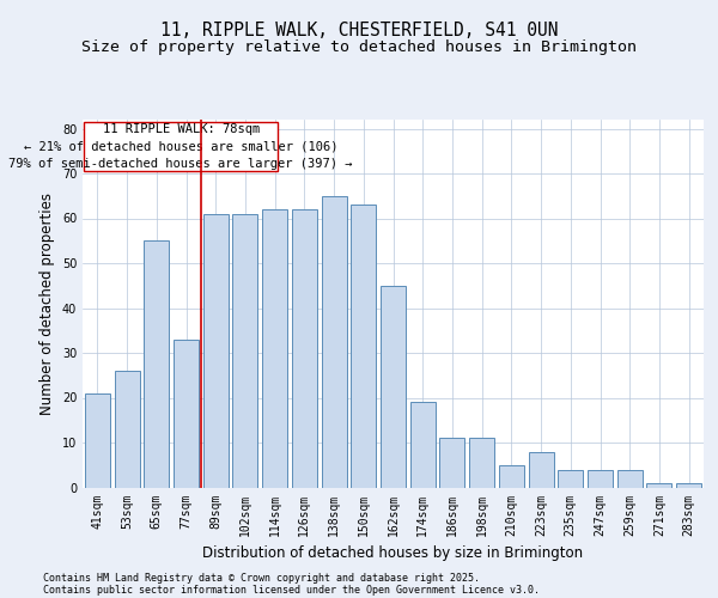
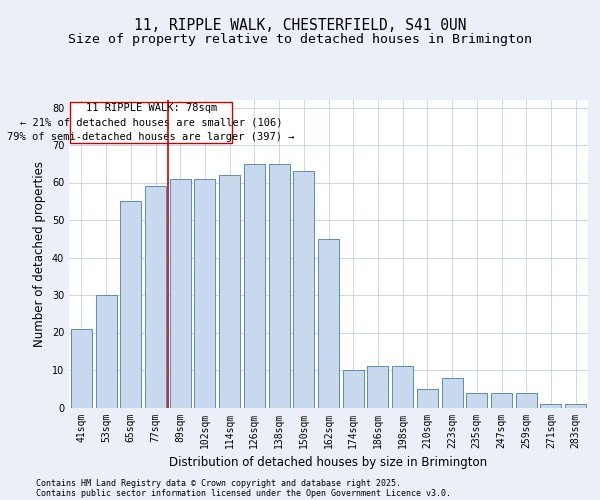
53sqm: 26 -> 30
77sqm: 33 -> 59
126sqm: 62 -> 65
174sqm: 19 -> 10
